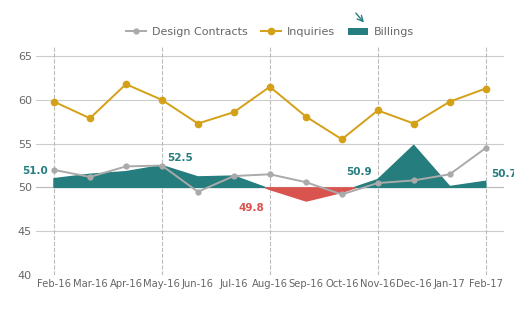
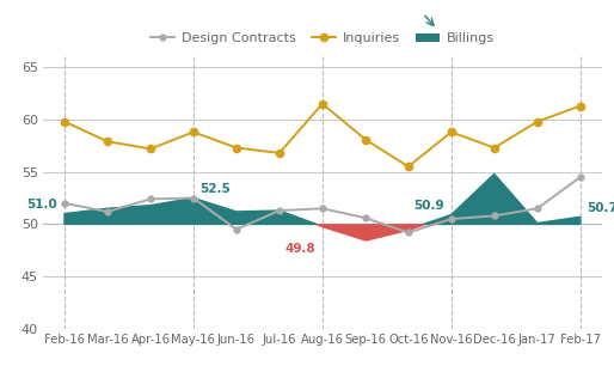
Inquiries/Apr-16: 61.8 -> 57.2
Inquiries/May-16: 60.0 -> 58.8
Inquiries/Jul-16: 58.6 -> 56.8
